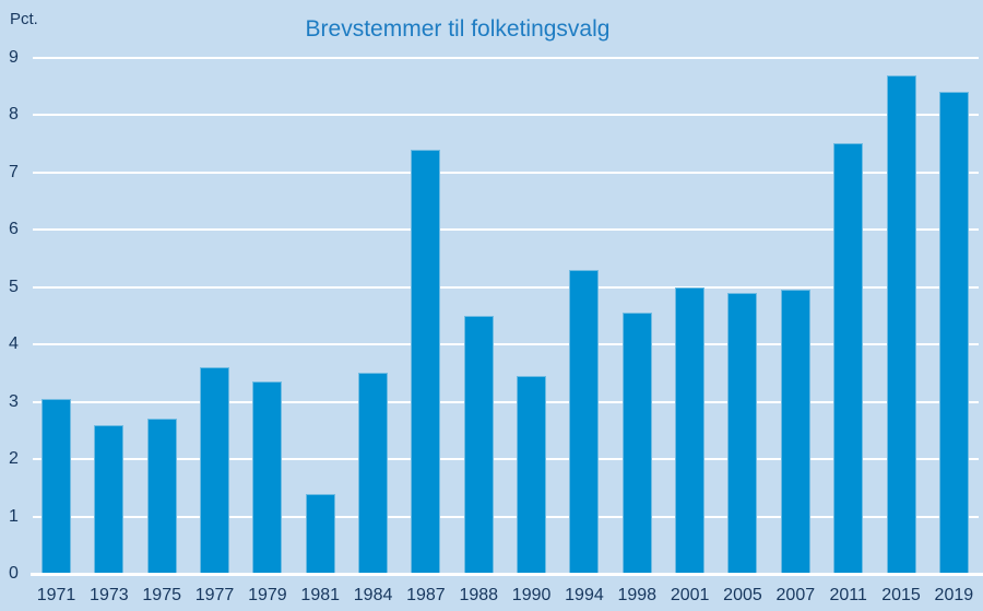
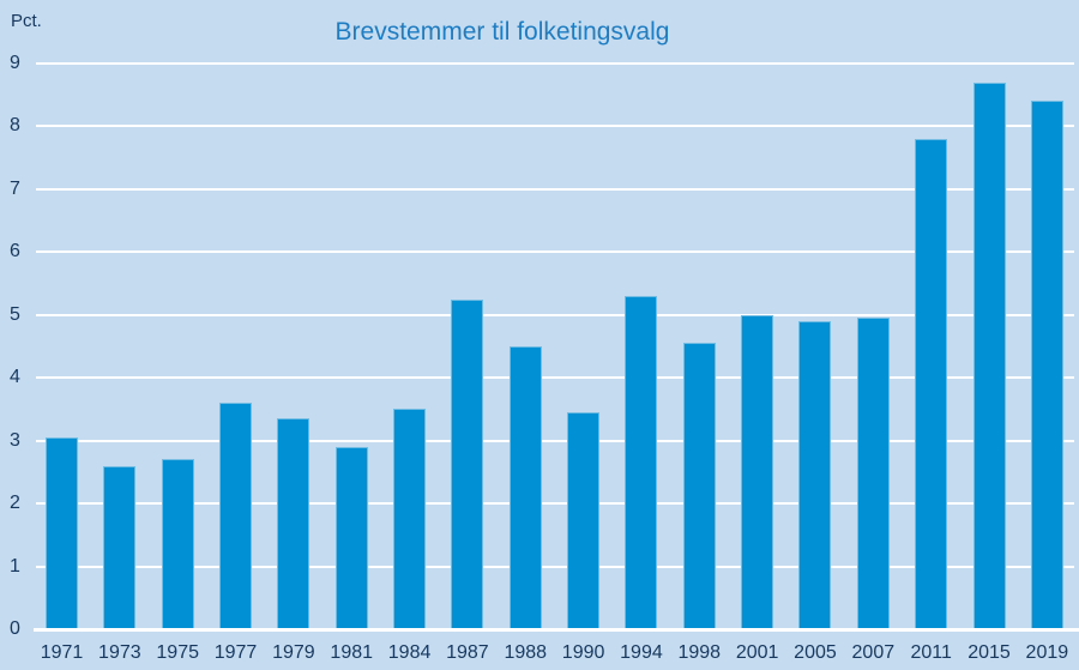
1981: 1.4 -> 2.9
1987: 7.4 -> 5.2
2011: 7.5 -> 7.8
